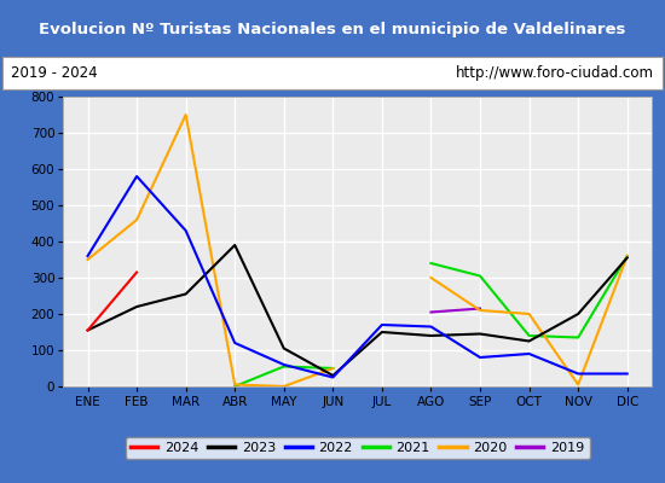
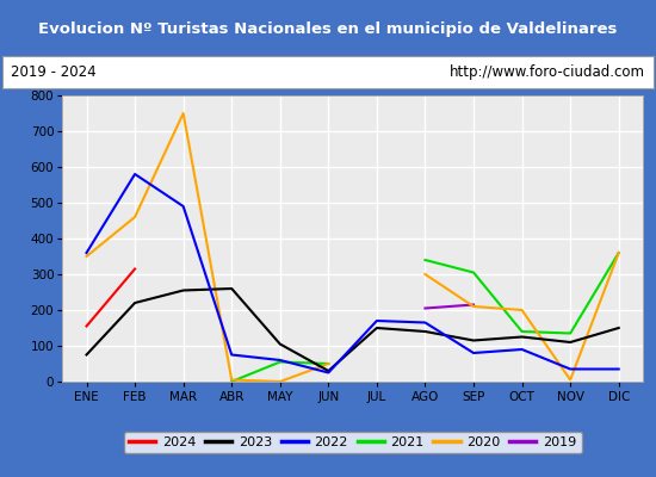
2023/ENE: 155 -> 75
2022/MAR: 430 -> 490
2023/ABR: 390 -> 260
2022/ABR: 120 -> 75
2023/SEP: 145 -> 115
2023/NOV: 200 -> 110
2023/DIC: 355 -> 150
